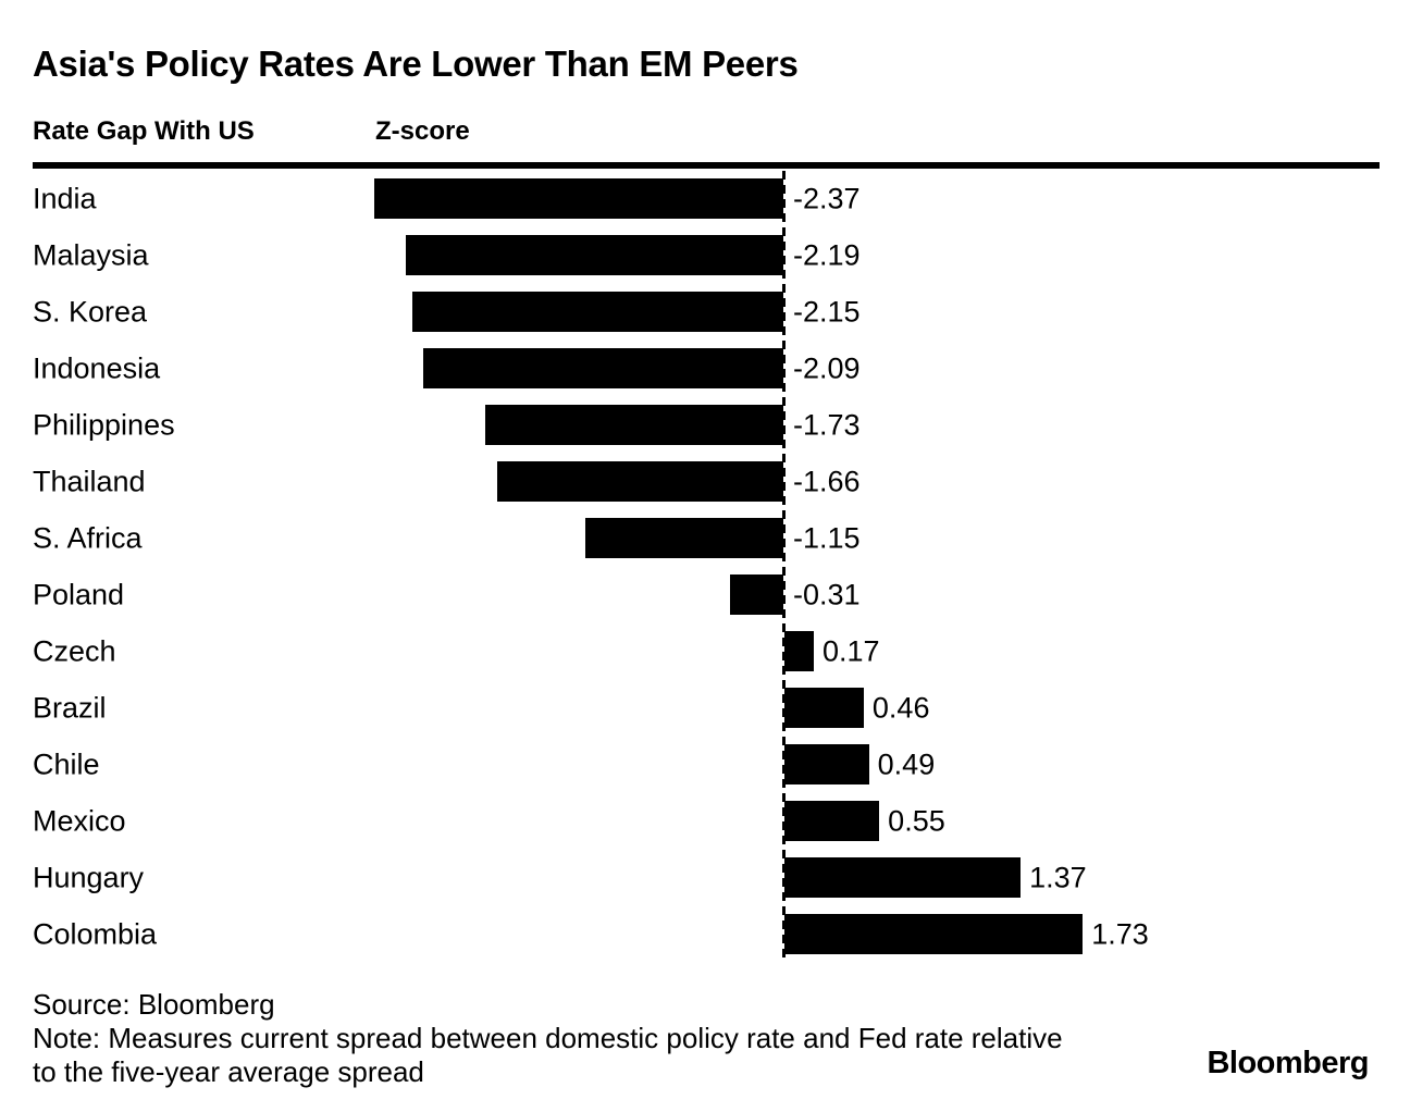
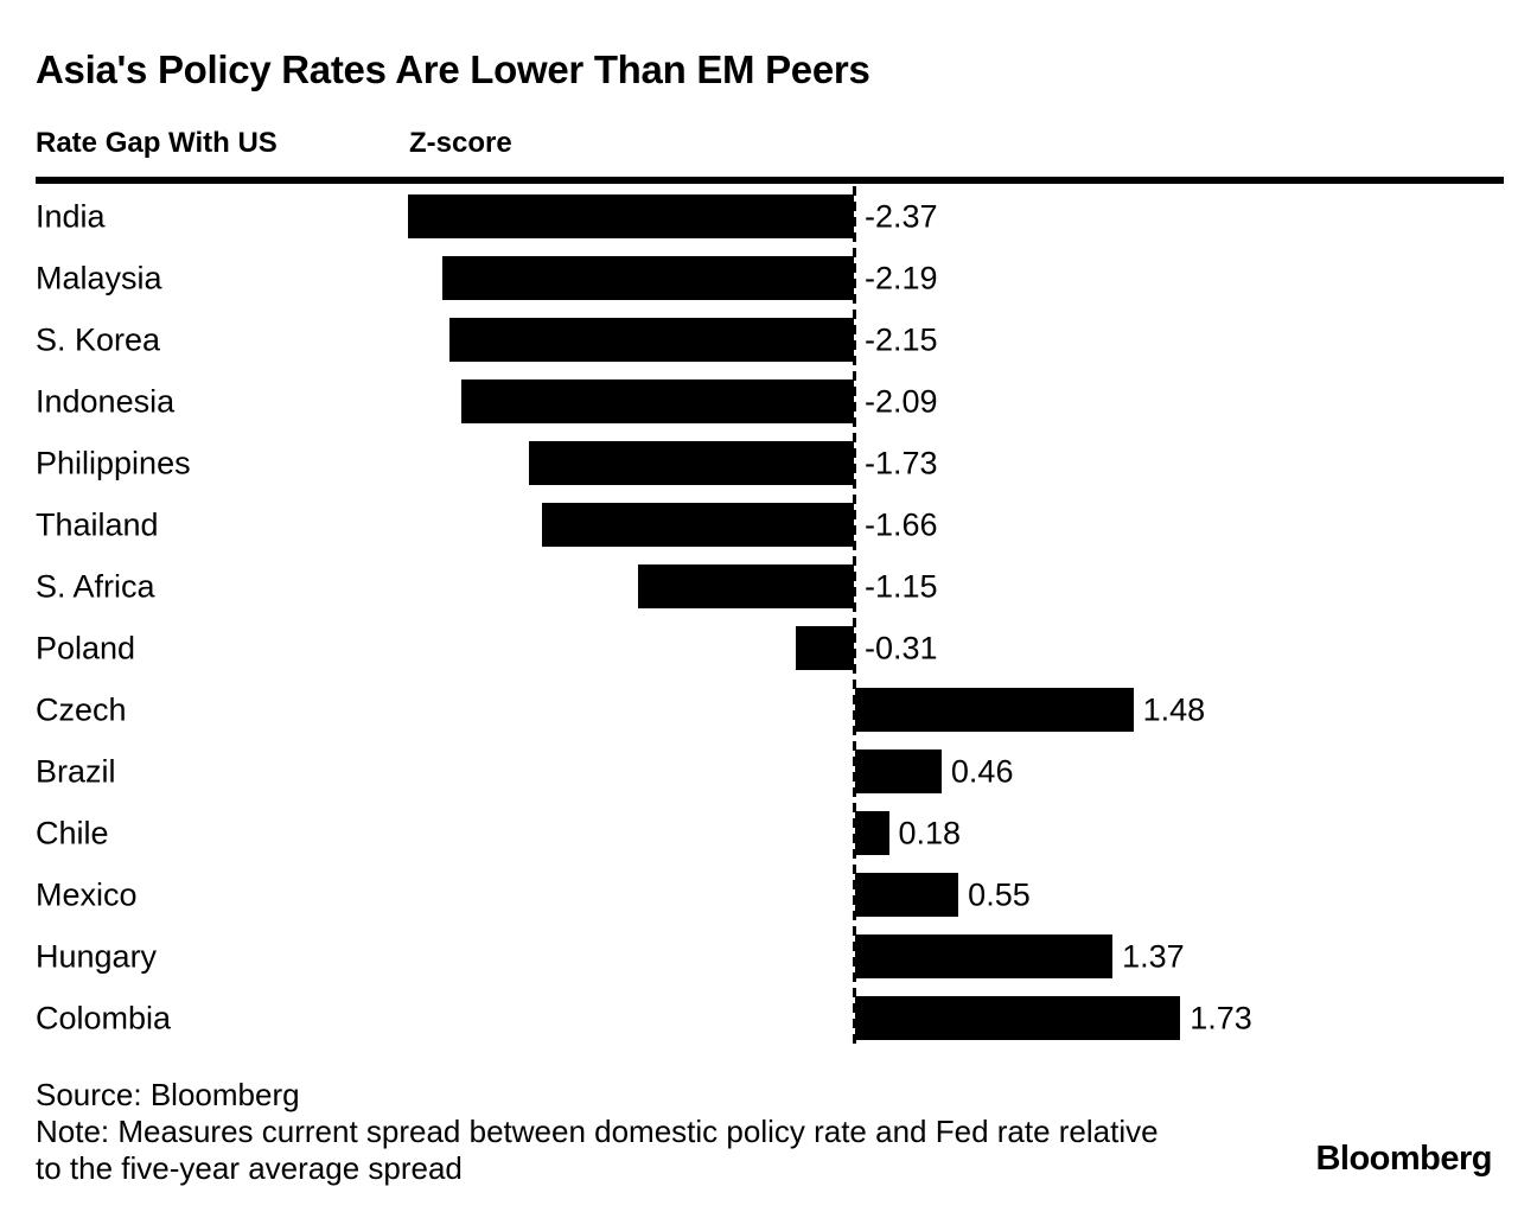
Czech: 0.17 -> 1.48
Chile: 0.49 -> 0.18
